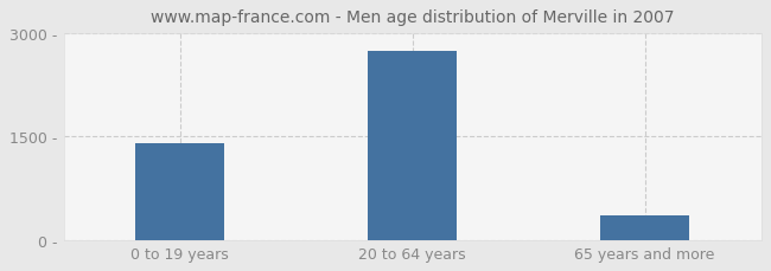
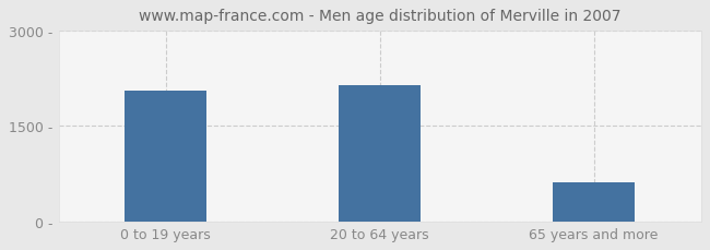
0 to 19 years: 1400 - -> 2060 -
20 to 64 years: 2750 - -> 2140 -
65 years and more: 350 - -> 620 -
